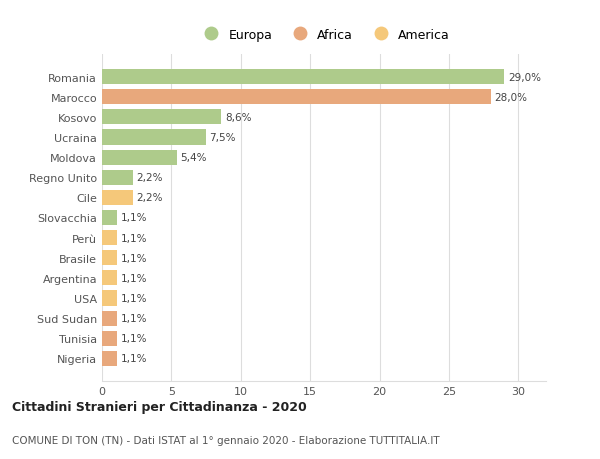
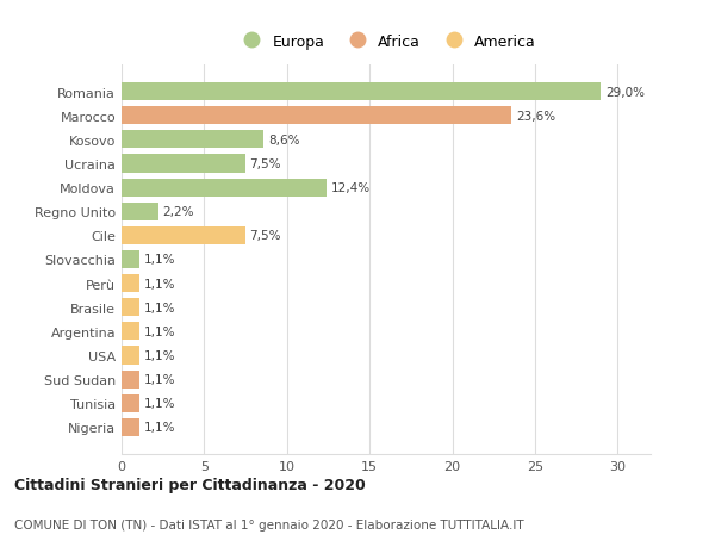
Marocco: 28,0% -> 23,6%
Moldova: 5,4% -> 12,4%
Cile: 2,2% -> 7,5%
